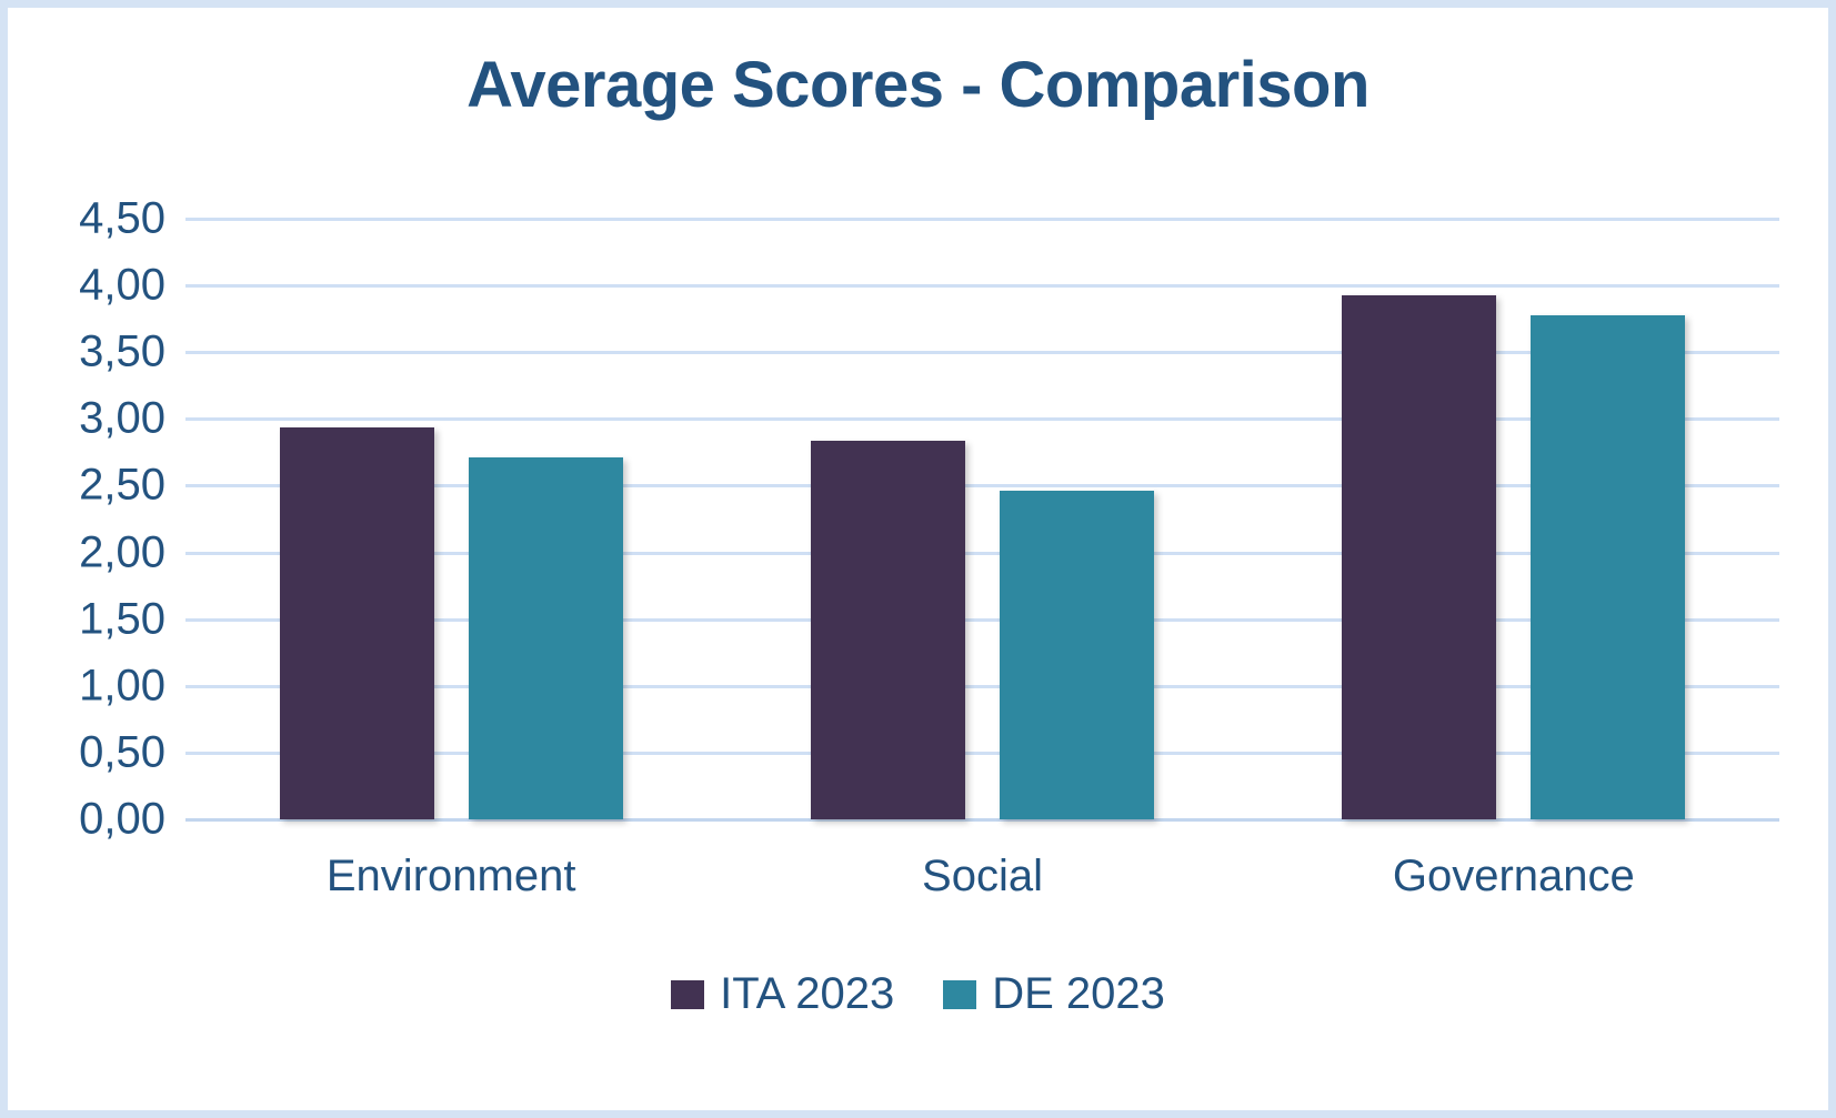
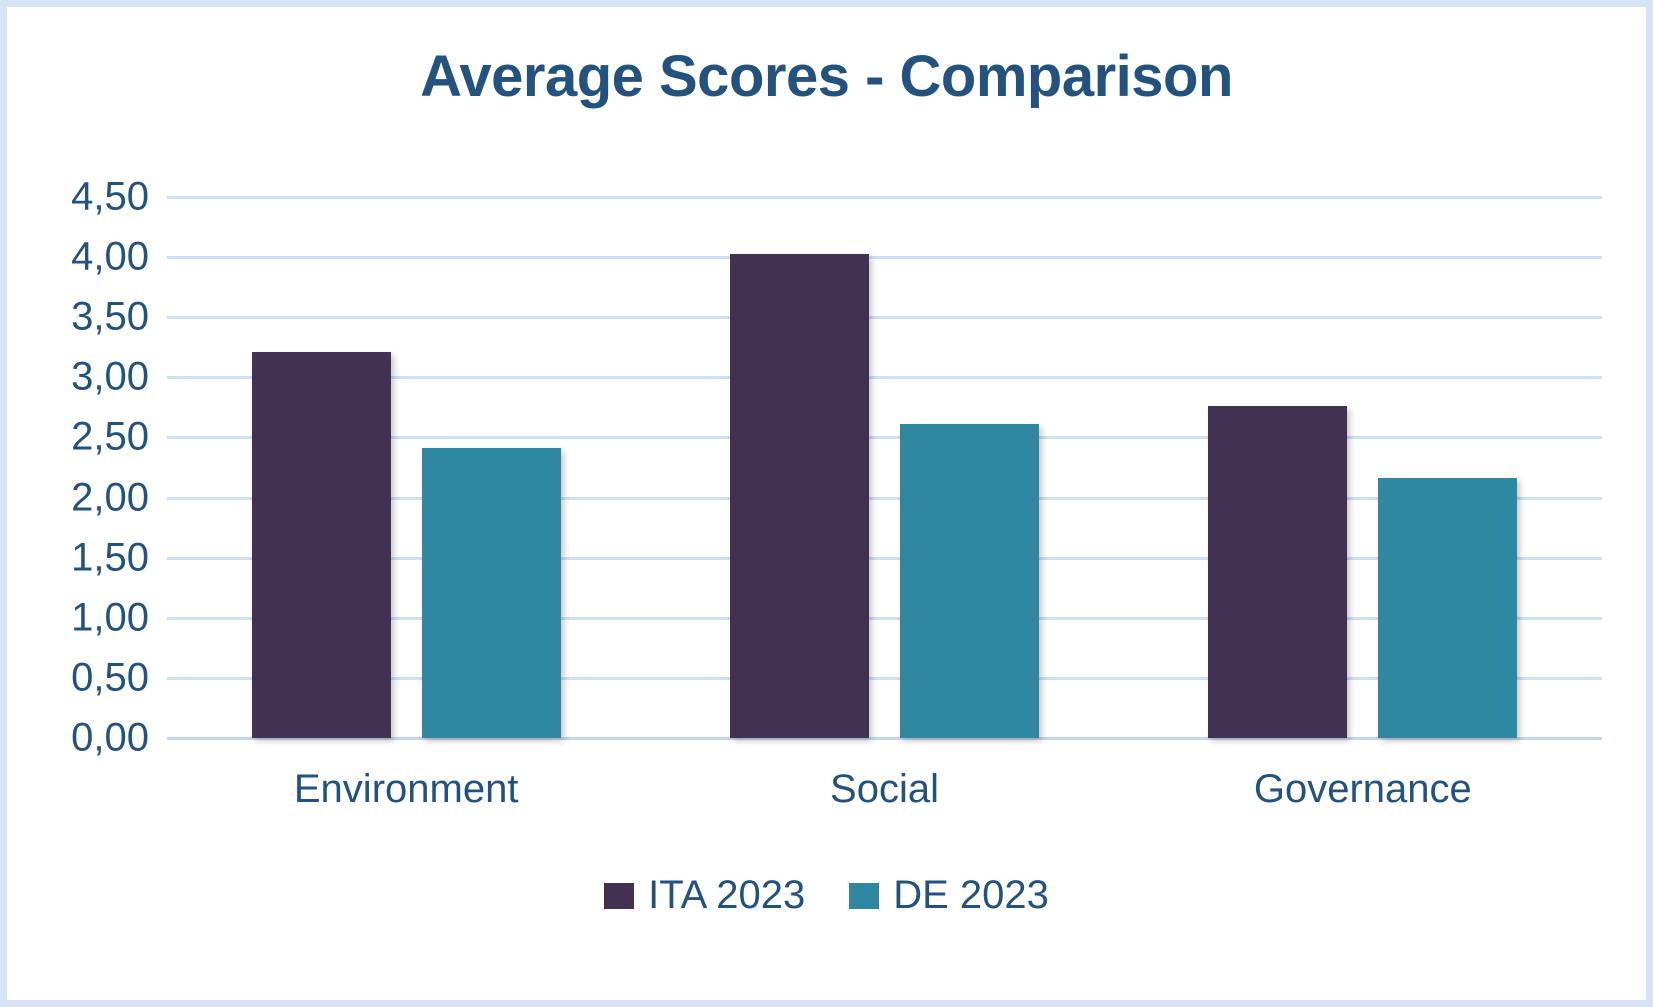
ITA 2023/Environment: 2,94 -> 3,21
DE 2023/Environment: 2,71 -> 2,41
ITA 2023/Social: 2,84 -> 4,03
DE 2023/Social: 2,46 -> 2,61
ITA 2023/Governance: 3,93 -> 2,76
DE 2023/Governance: 3,78 -> 2,16
